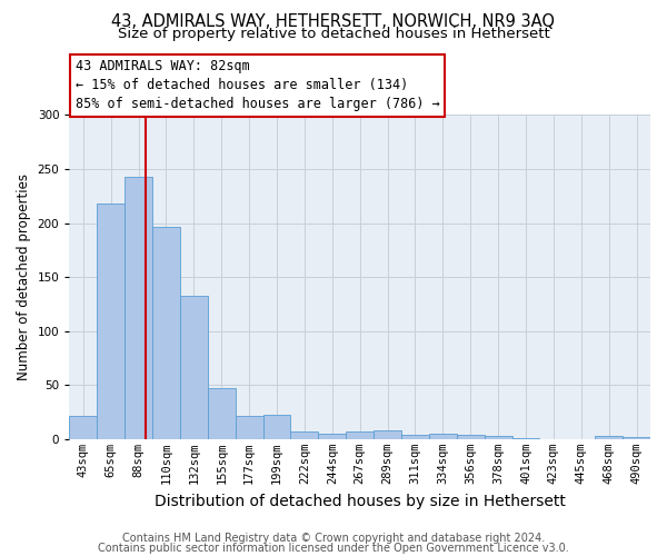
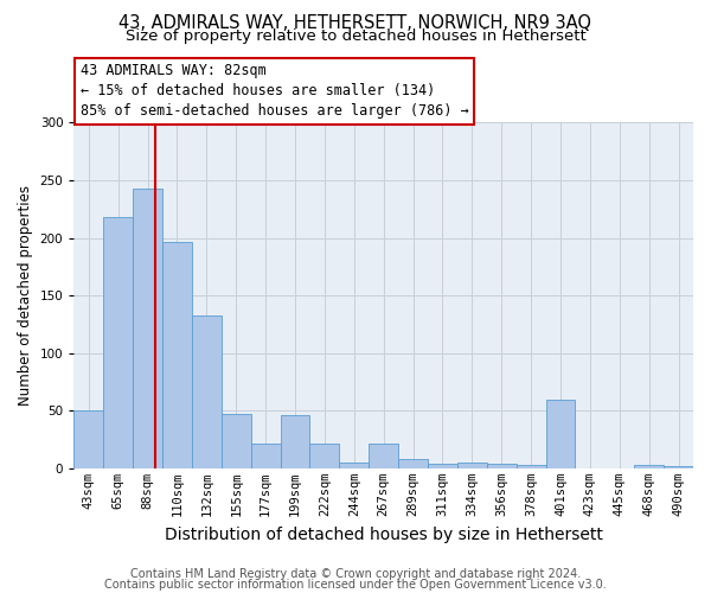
43sqm: 22 -> 50
199sqm: 23 -> 46
222sqm: 7 -> 22
267sqm: 7 -> 22
401sqm: 1 -> 60
